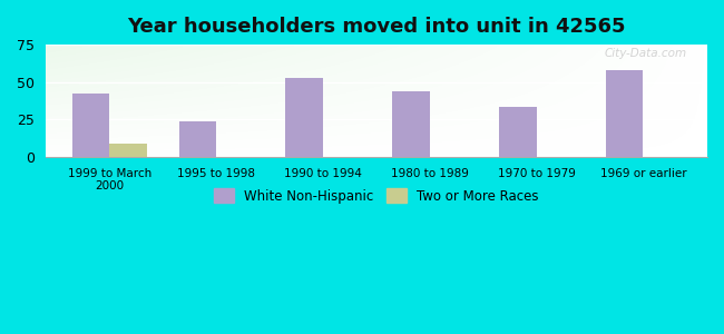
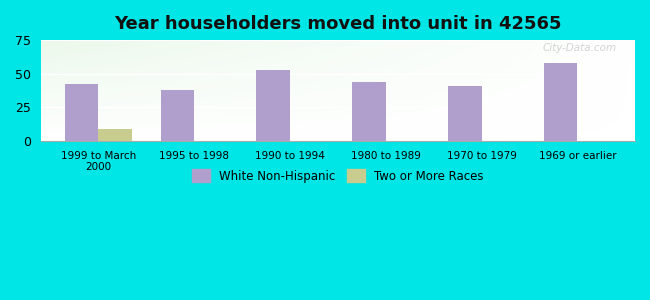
White Non-Hispanic/1995 to 1998: 24 -> 38
White Non-Hispanic/1970 to 1979: 33 -> 41
